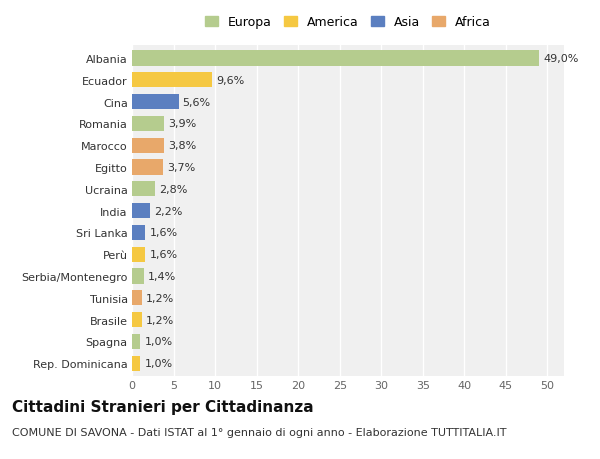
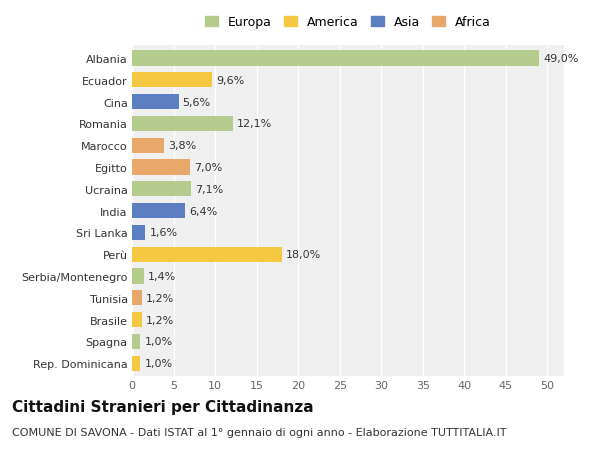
Romania: 3,9% -> 12,1%
Egitto: 3,7% -> 7,0%
Ucraina: 2,8% -> 7,1%
India: 2,2% -> 6,4%
Perù: 1,6% -> 18,0%
